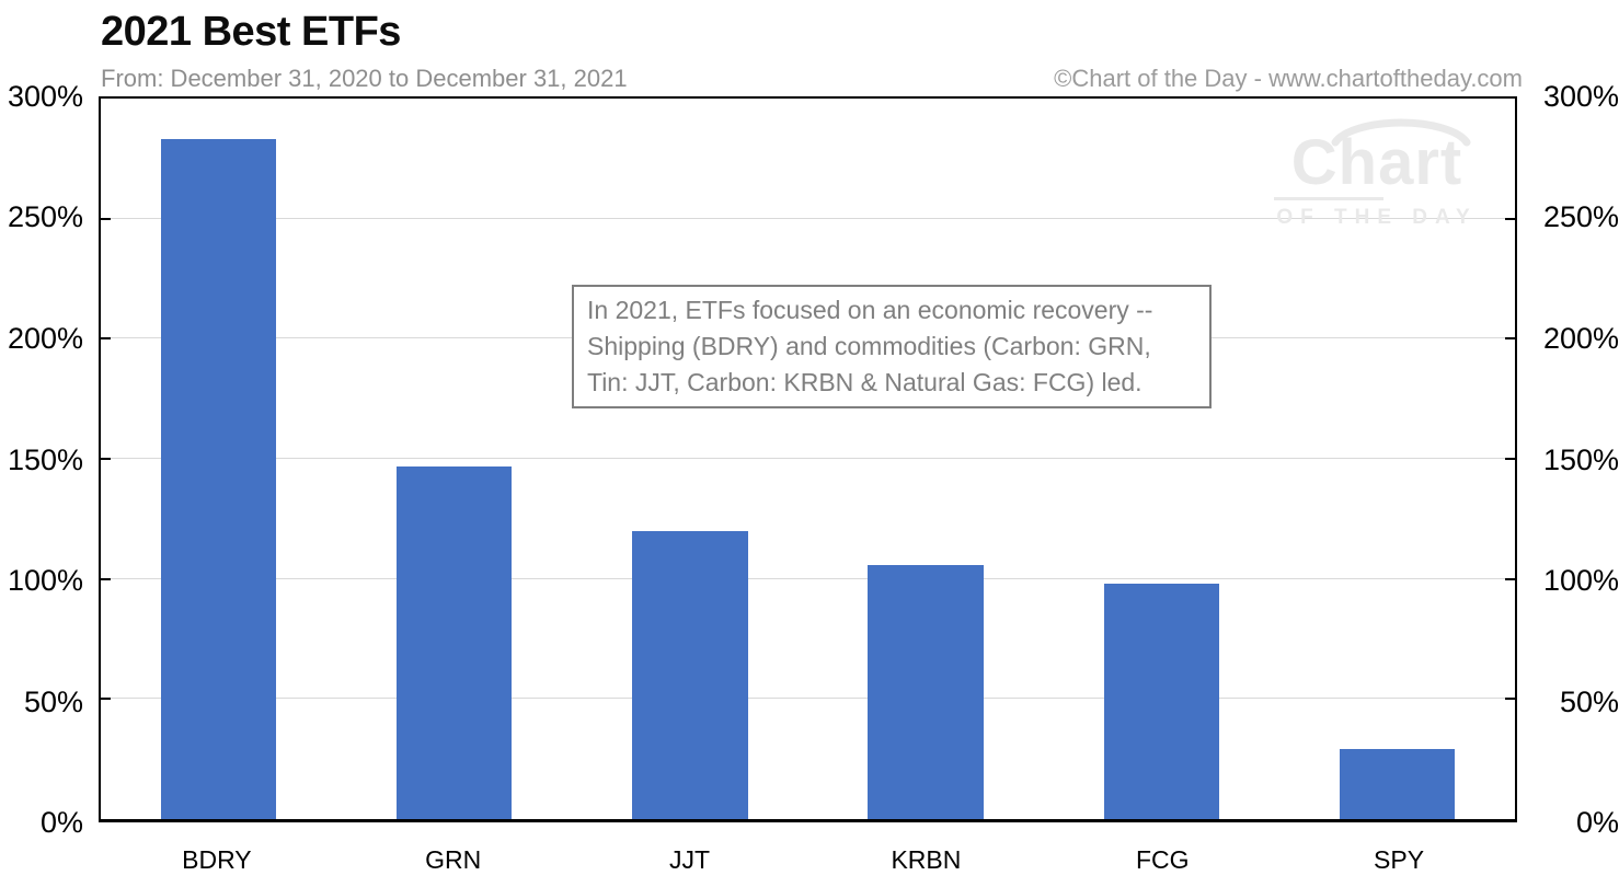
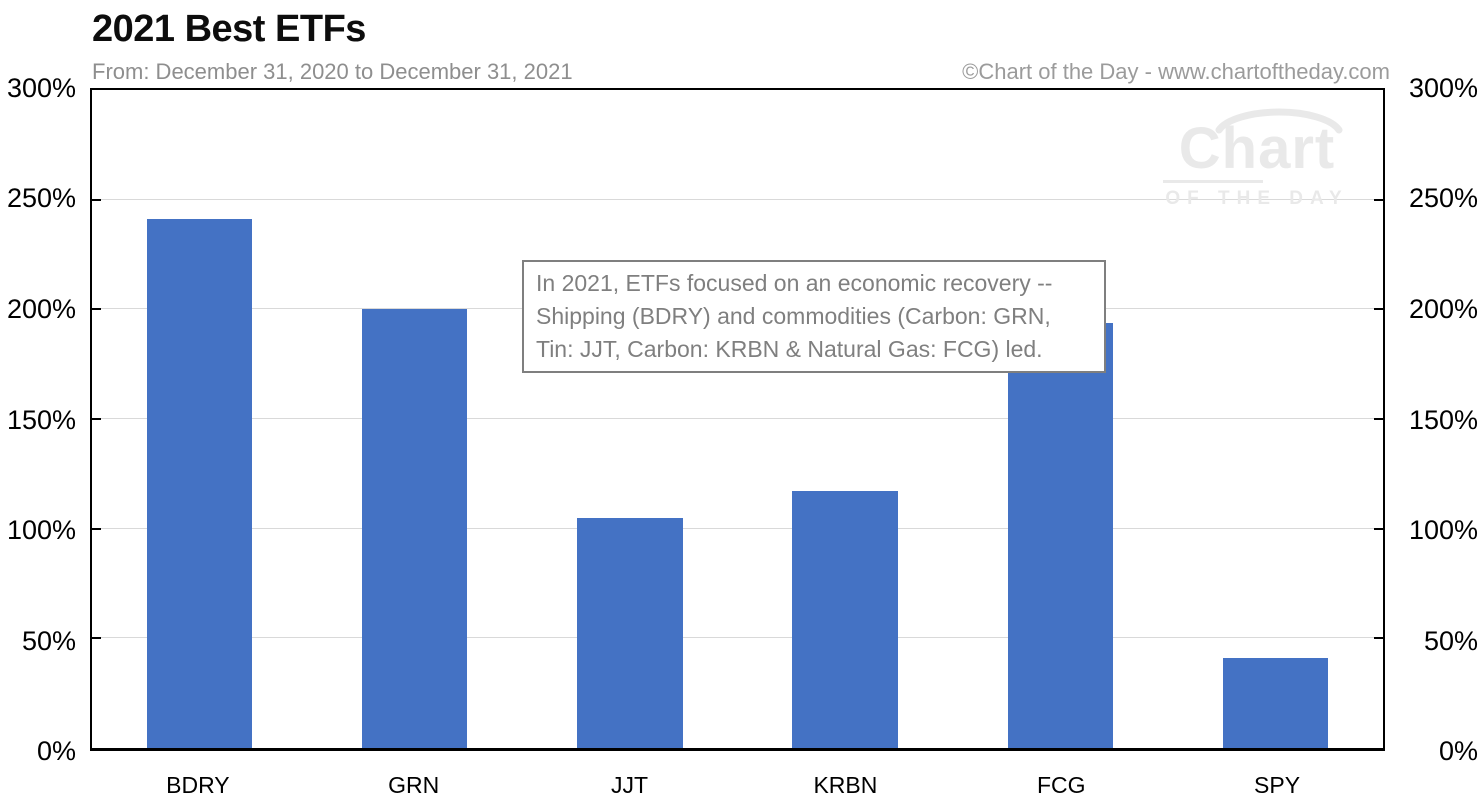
BDRY: 283% -> 241%
GRN: 147% -> 200%
JJT: 120% -> 105%
KRBN: 106% -> 117%
FCG: 98% -> 194%
SPY: 29% -> 41%
